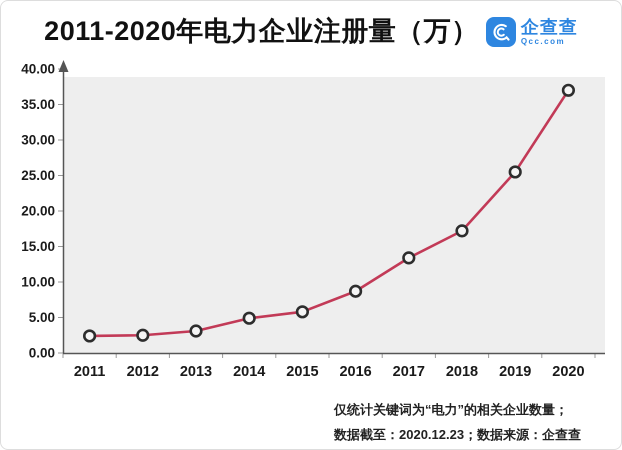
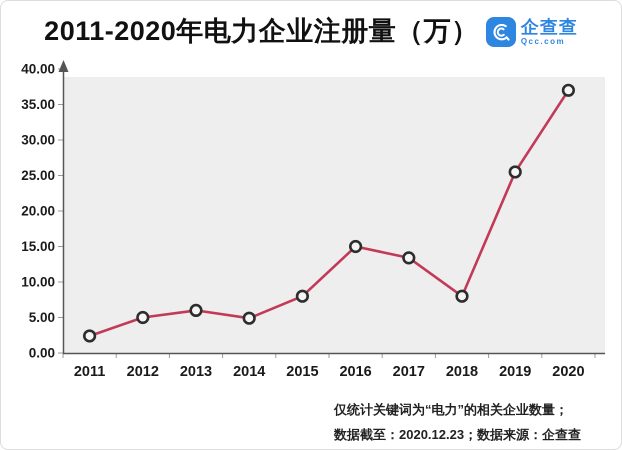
2012: 2 -> 5
2013: 3 -> 6
2015: 6 -> 8
2016: 9 -> 15
2018: 17 -> 8
